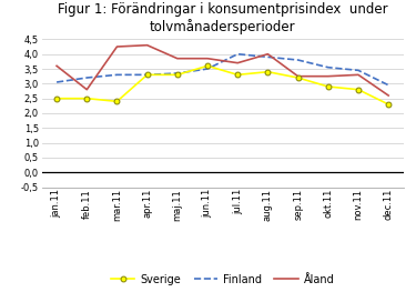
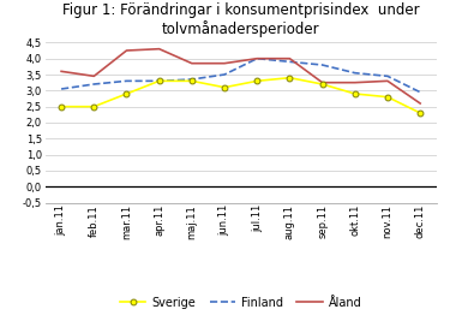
Åland/feb.11: 2,80 -> 3,45
Sverige/mar.11: 2,4 -> 2,9
Sverige/jun.11: 3,6 -> 3,1
Åland/jul.11: 3,70 -> 4,00
